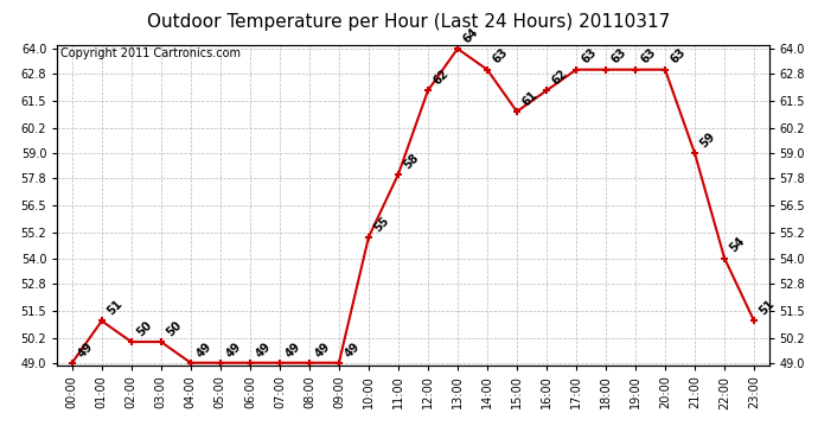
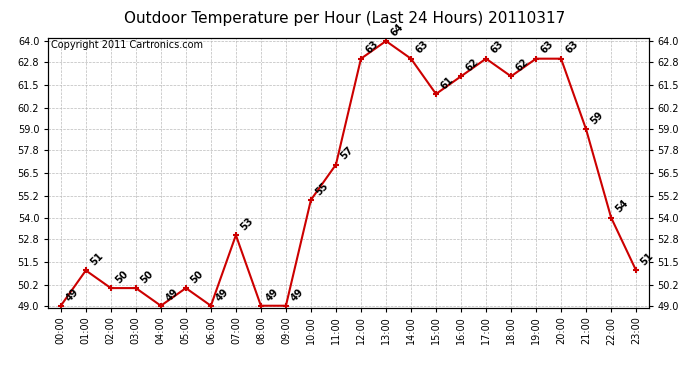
05:00: 49 -> 50
07:00: 49 -> 53
11:00: 58 -> 57
12:00: 62 -> 63
18:00: 63 -> 62
